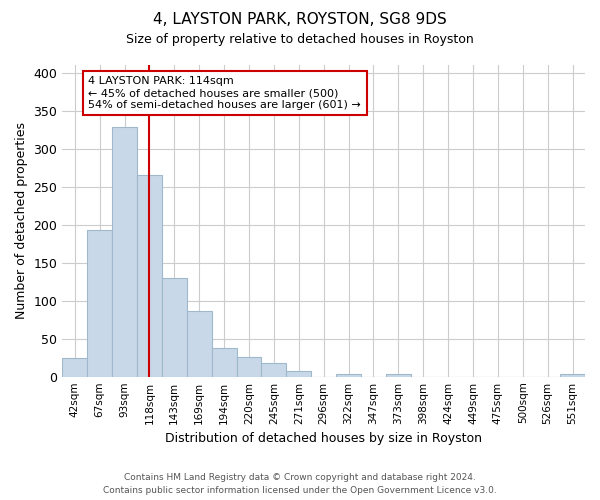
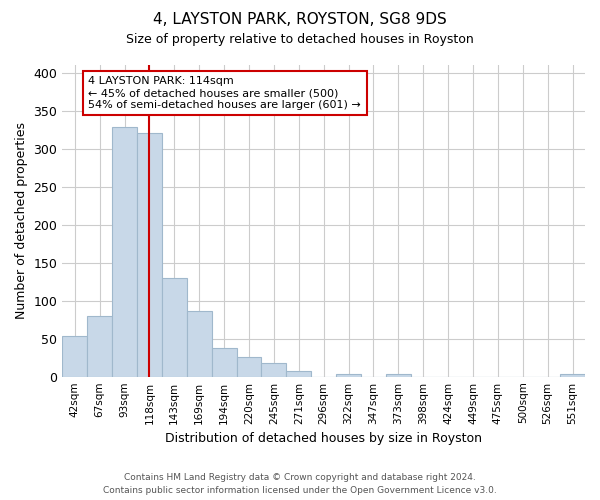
42sqm: 25 -> 54
67sqm: 193 -> 80
118sqm: 265 -> 320
